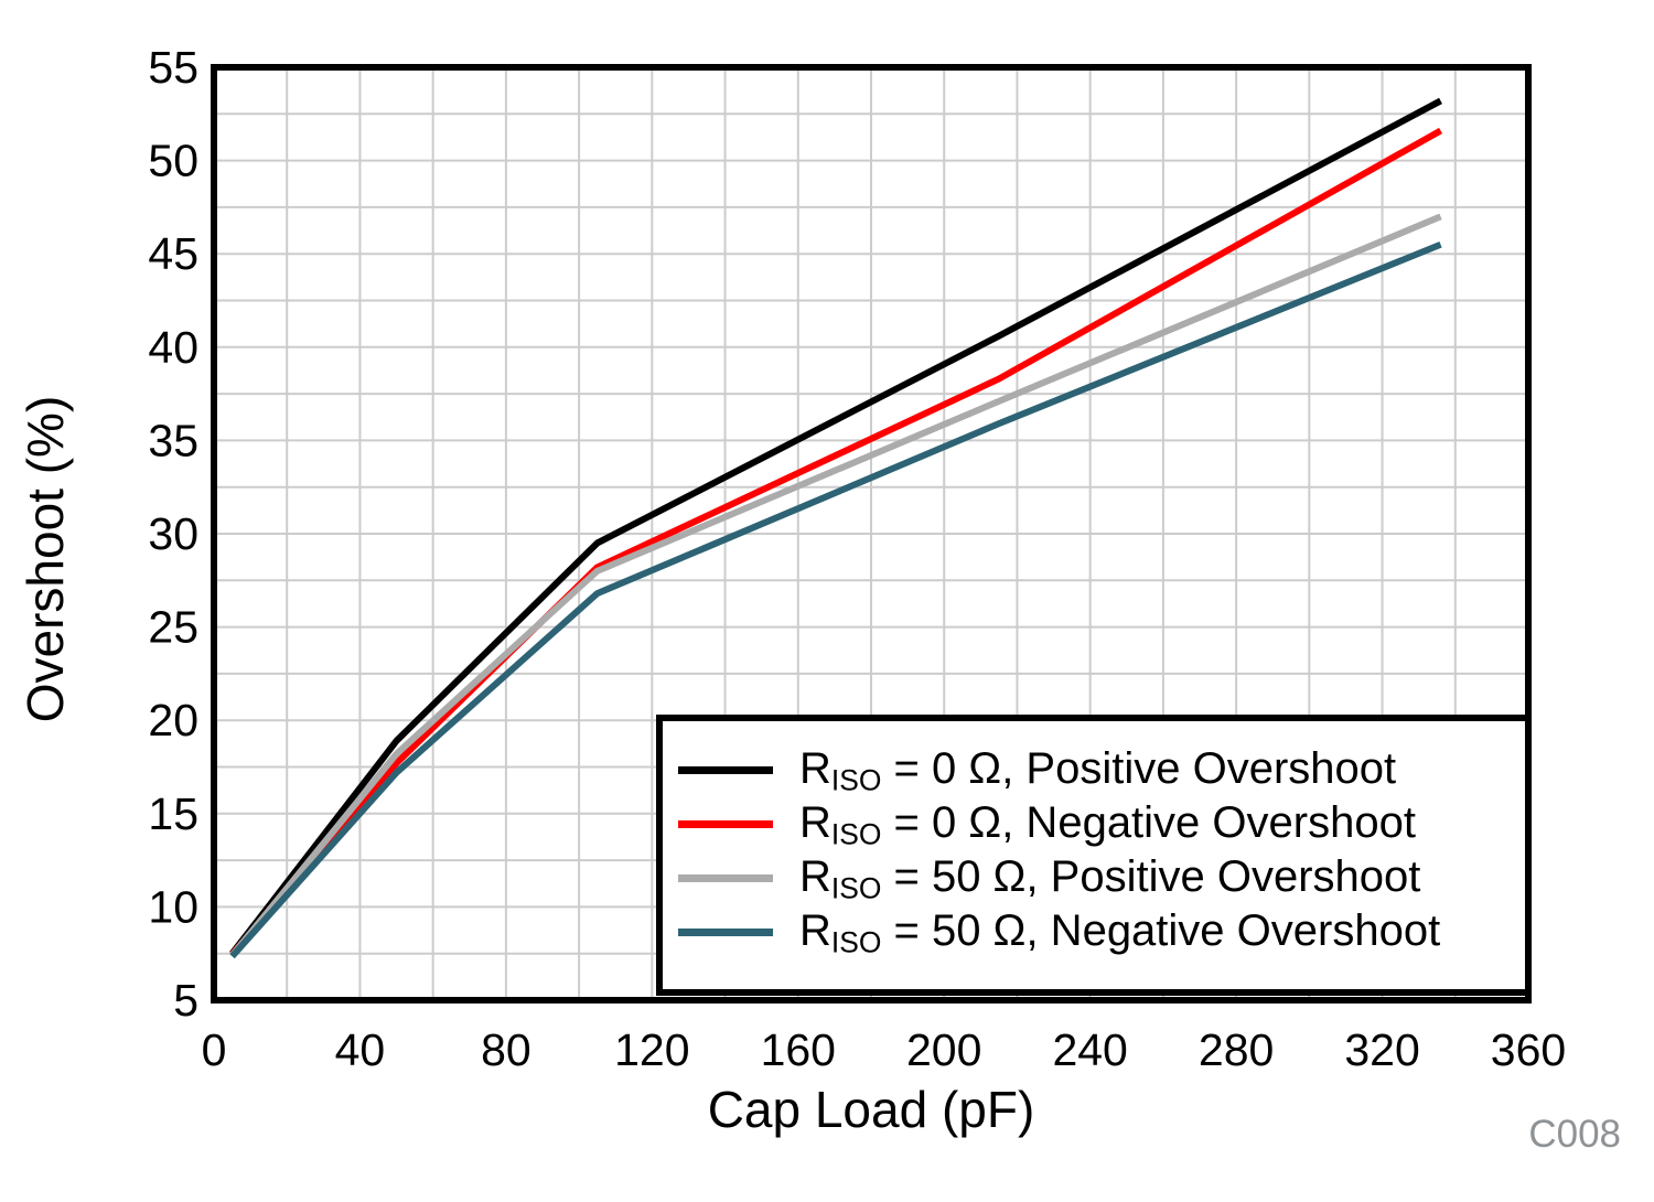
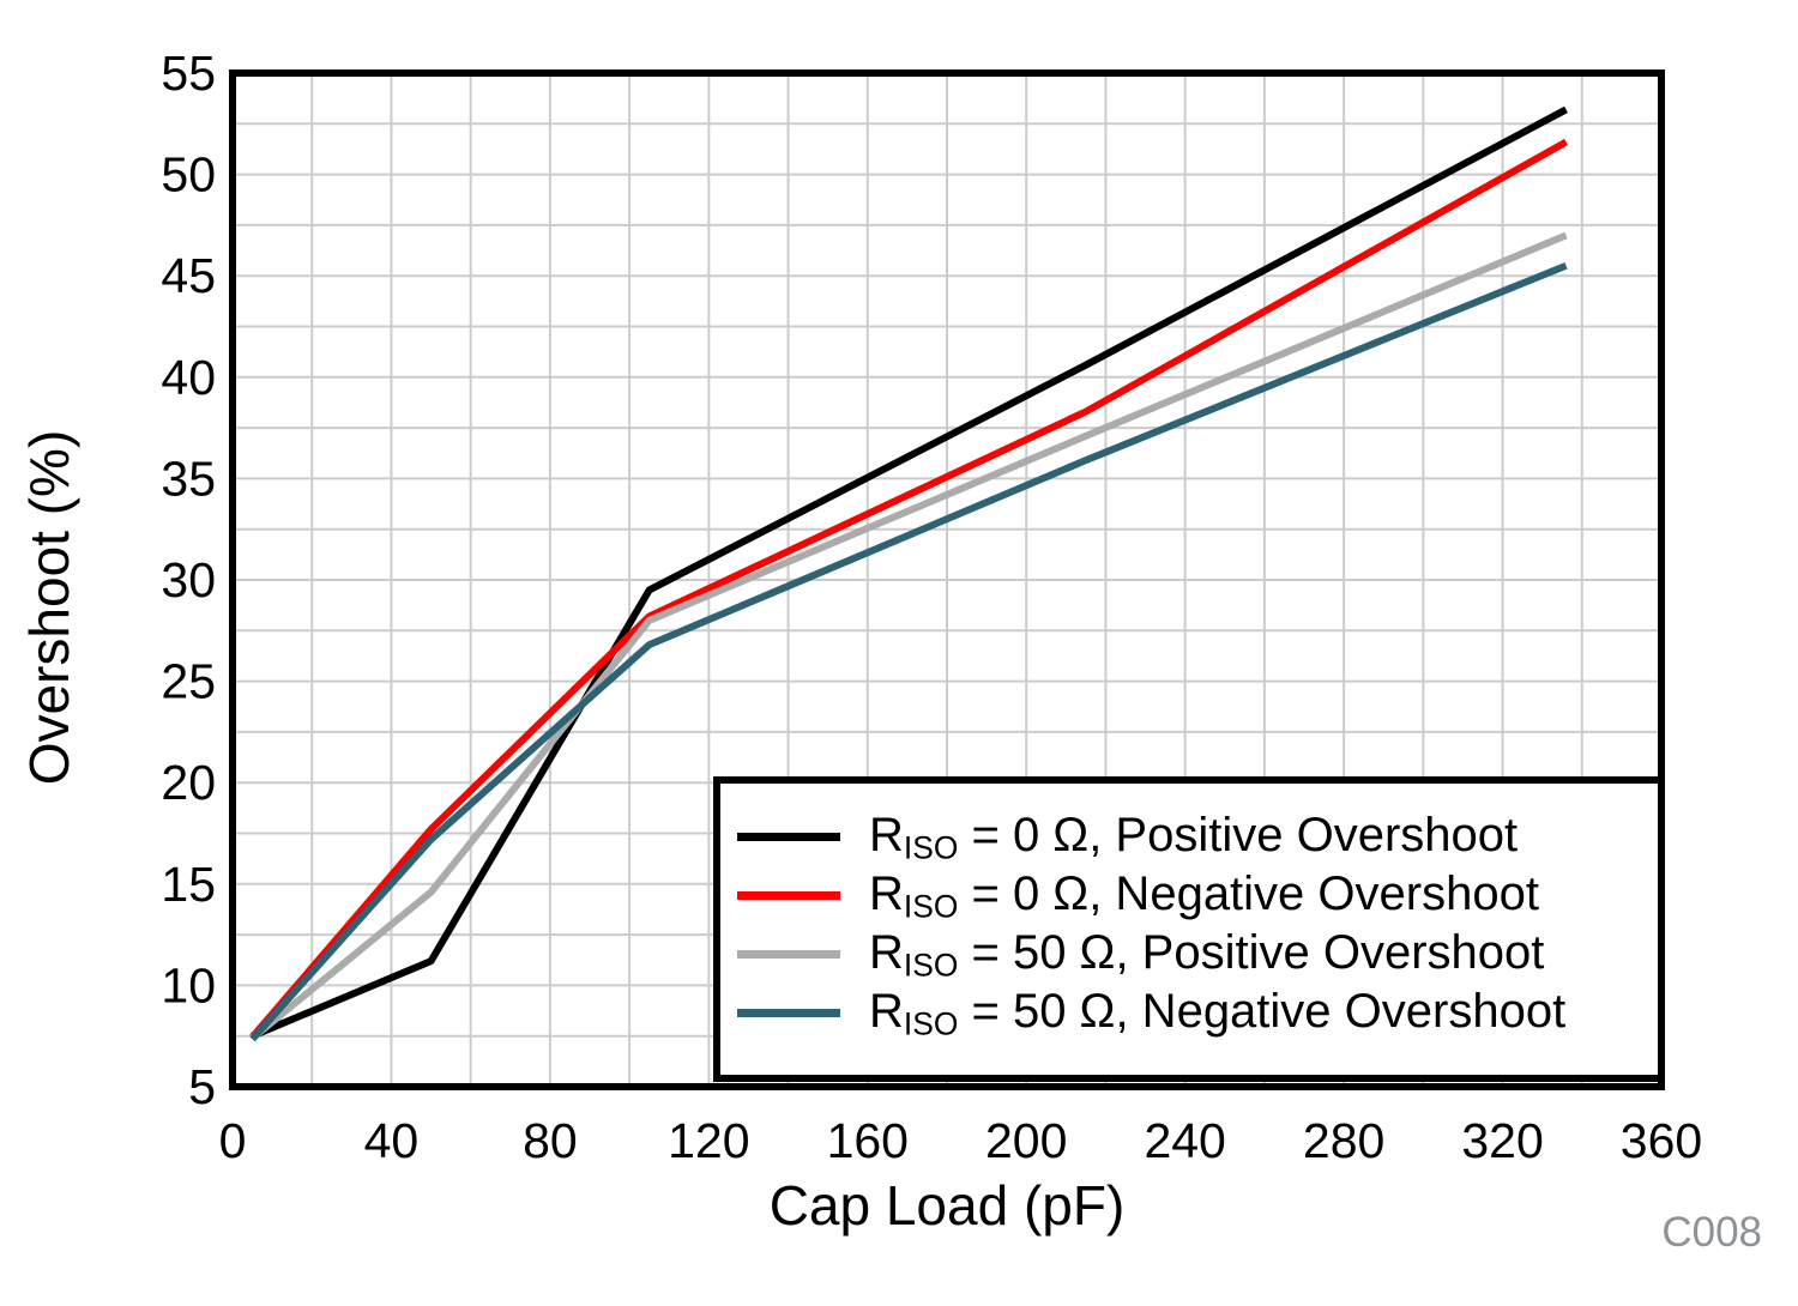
RISO = 0 Ω, Positive Overshoot/50: 18.9 -> 11.2
RISO = 50 Ω, Positive Overshoot/50: 18.2 -> 14.6
